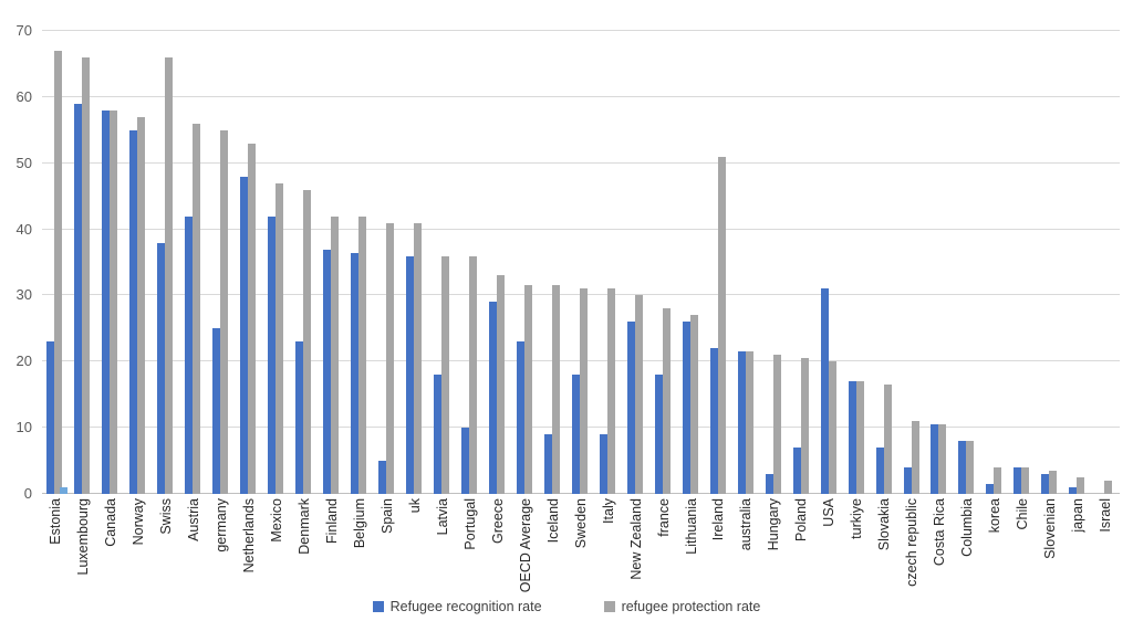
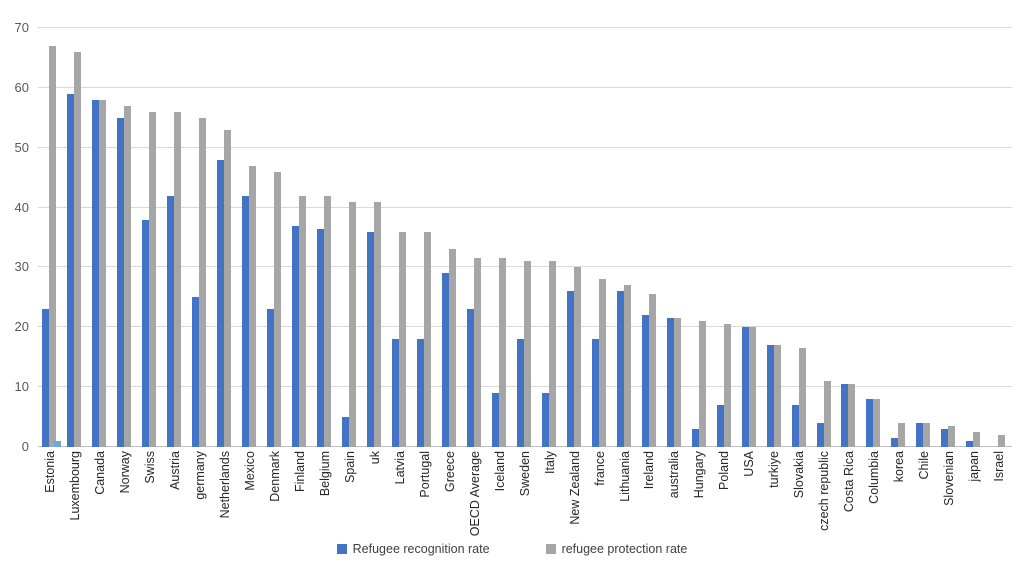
refugee protection rate/Swiss: 66 -> 56
Refugee recognition rate/Portugal: 10 -> 18
refugee protection rate/Ireland: 51 -> 26
Refugee recognition rate/USA: 31 -> 20
